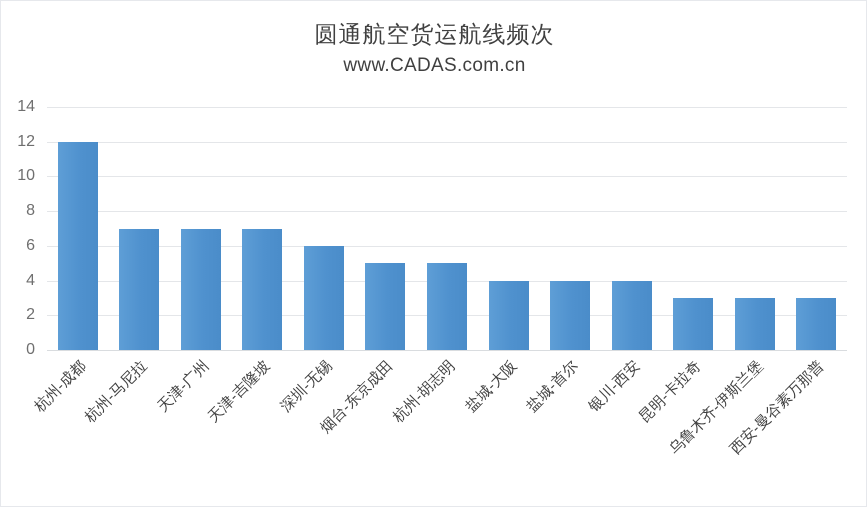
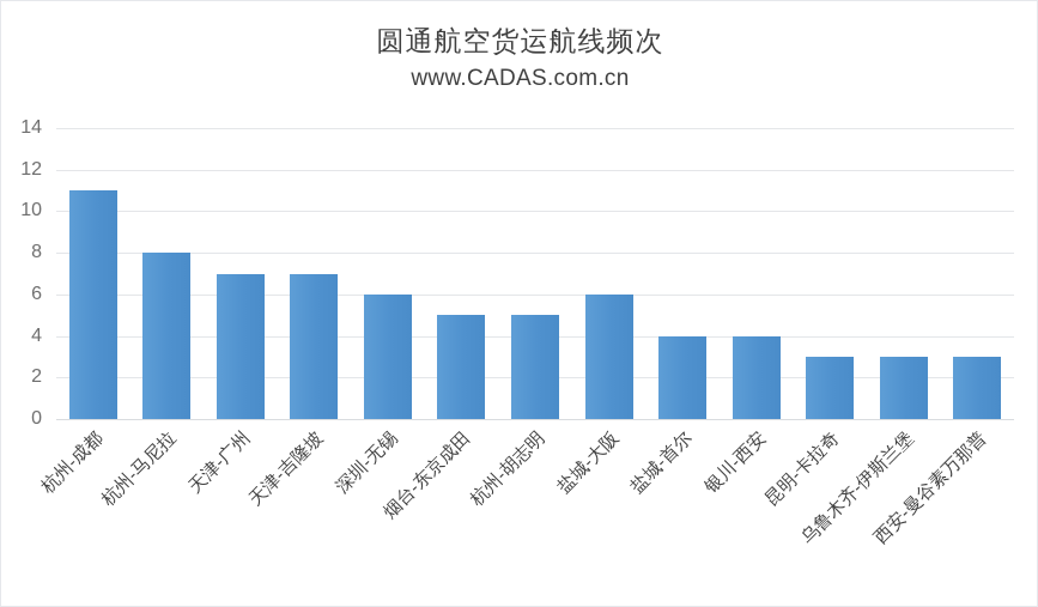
杭州-成都: 12 -> 11
杭州-马尼拉: 7 -> 8
盐城-大阪: 4 -> 6
